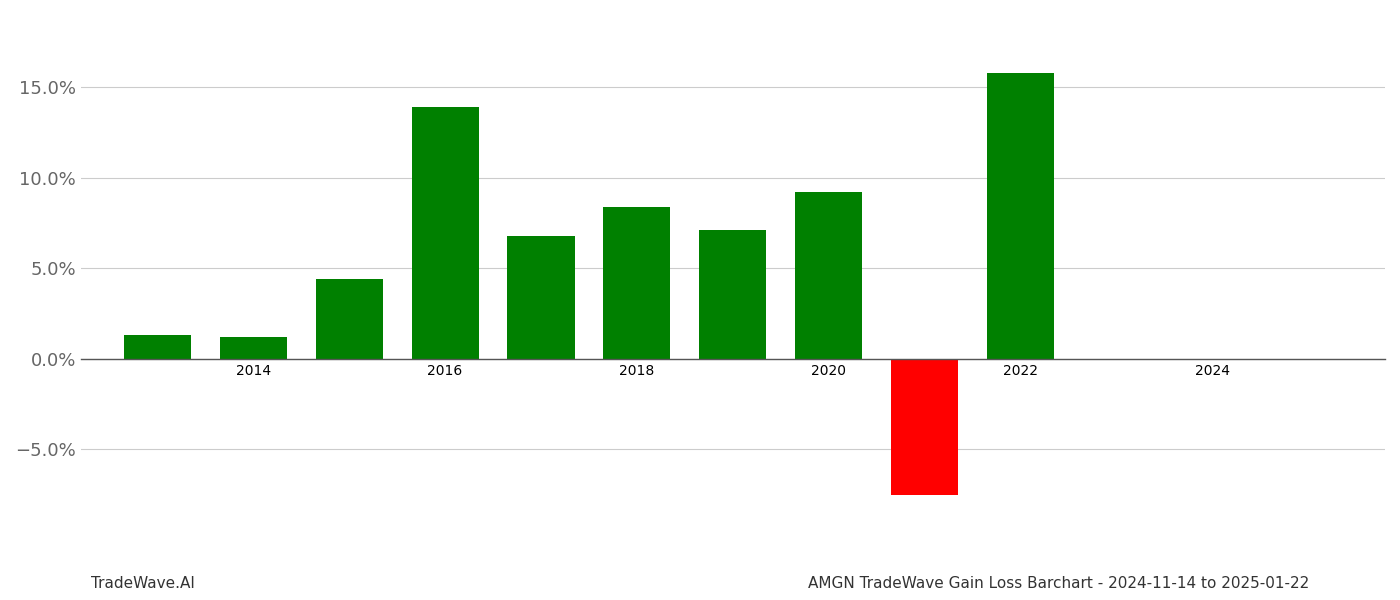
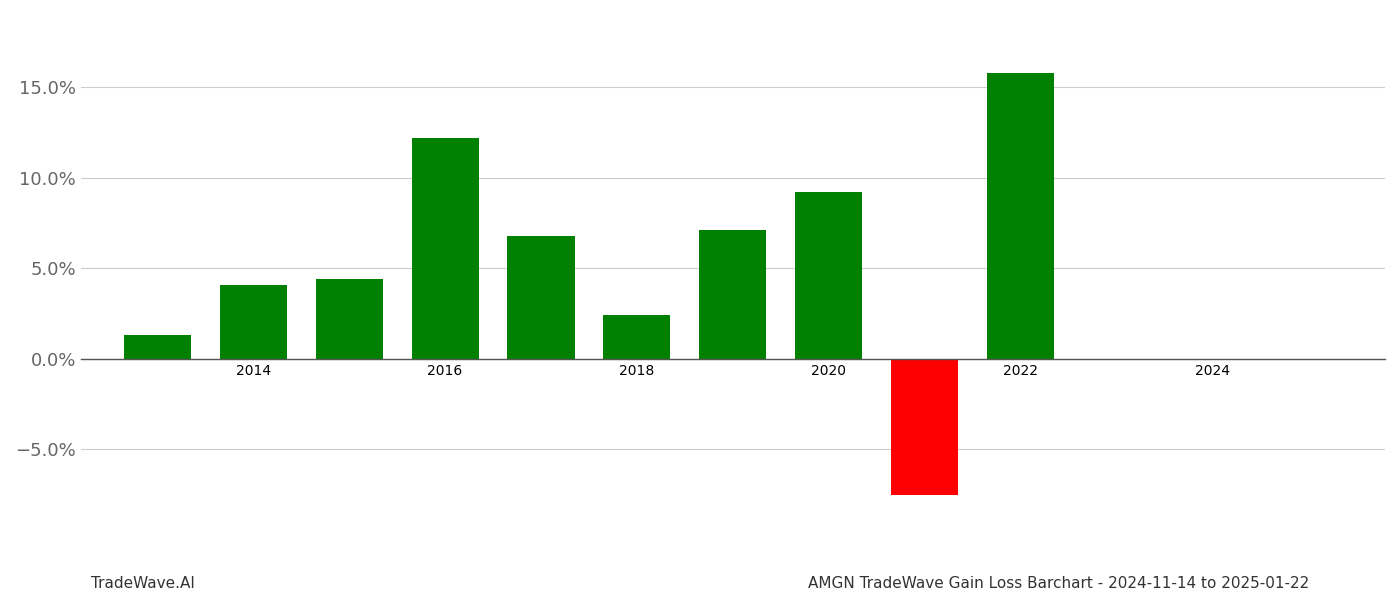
2014: 1.2% -> 4.1%
2016: 13.9% -> 12.2%
2018: 8.4% -> 2.4%
